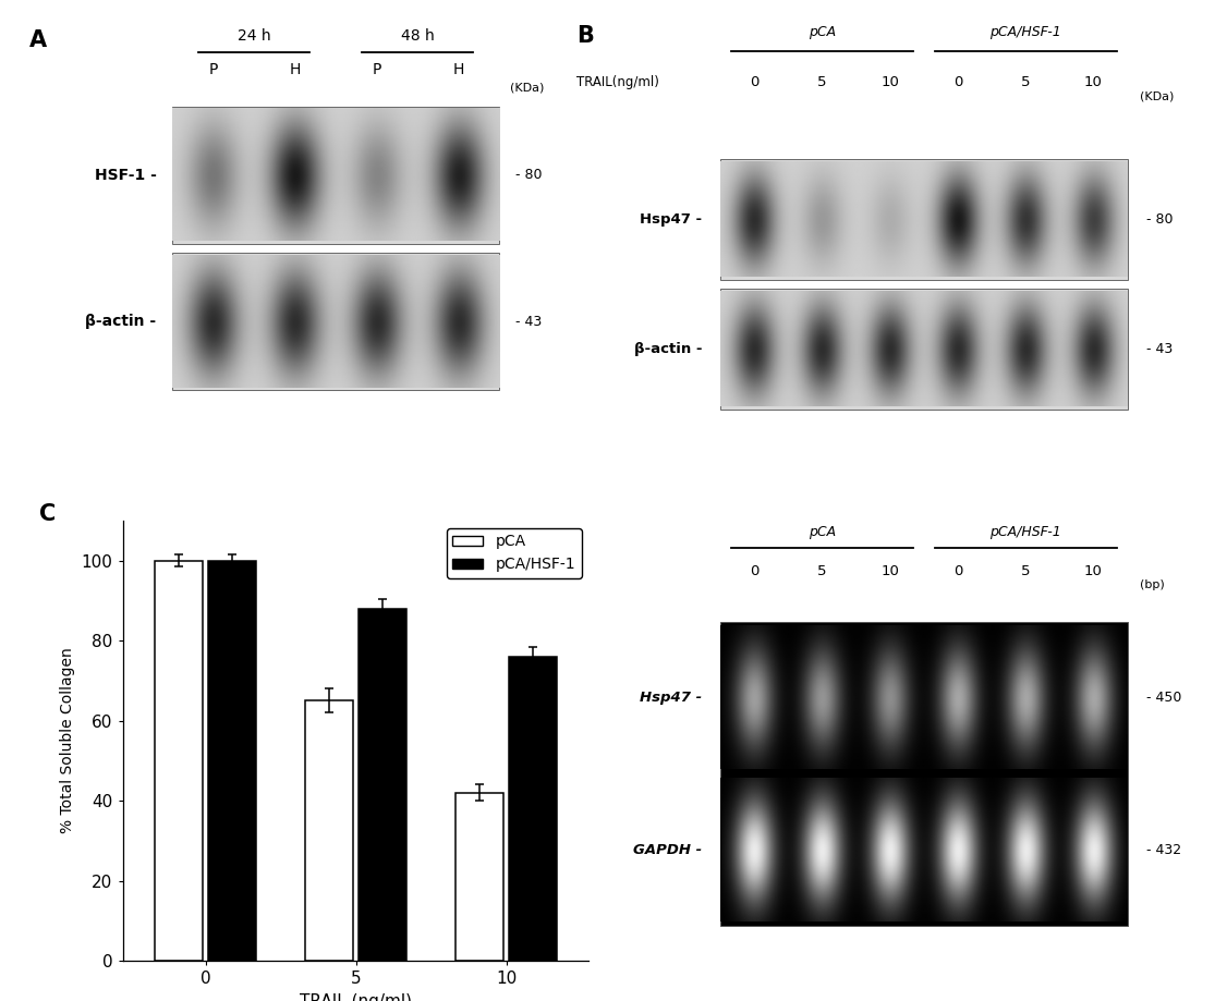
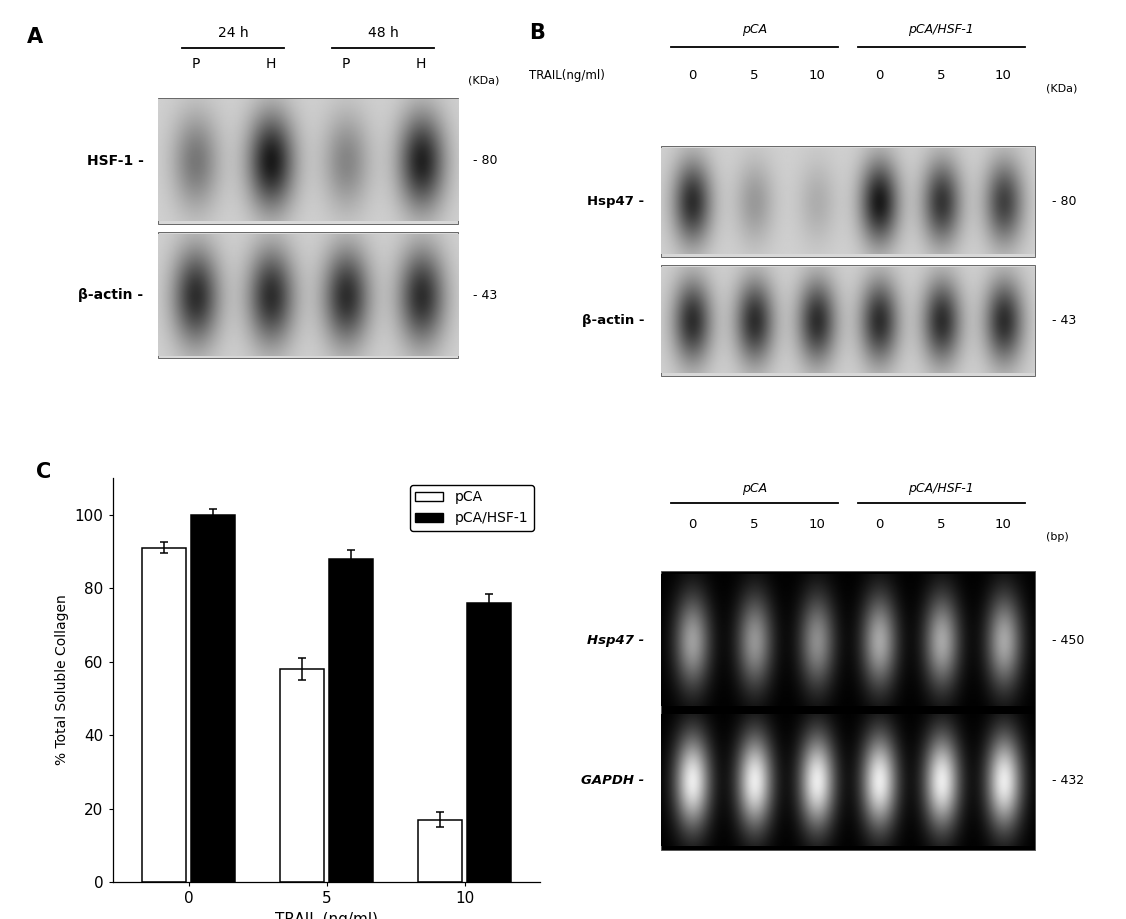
pCA/0: 100 -> 91
pCA/5: 65 -> 58
pCA/10: 42 -> 17
